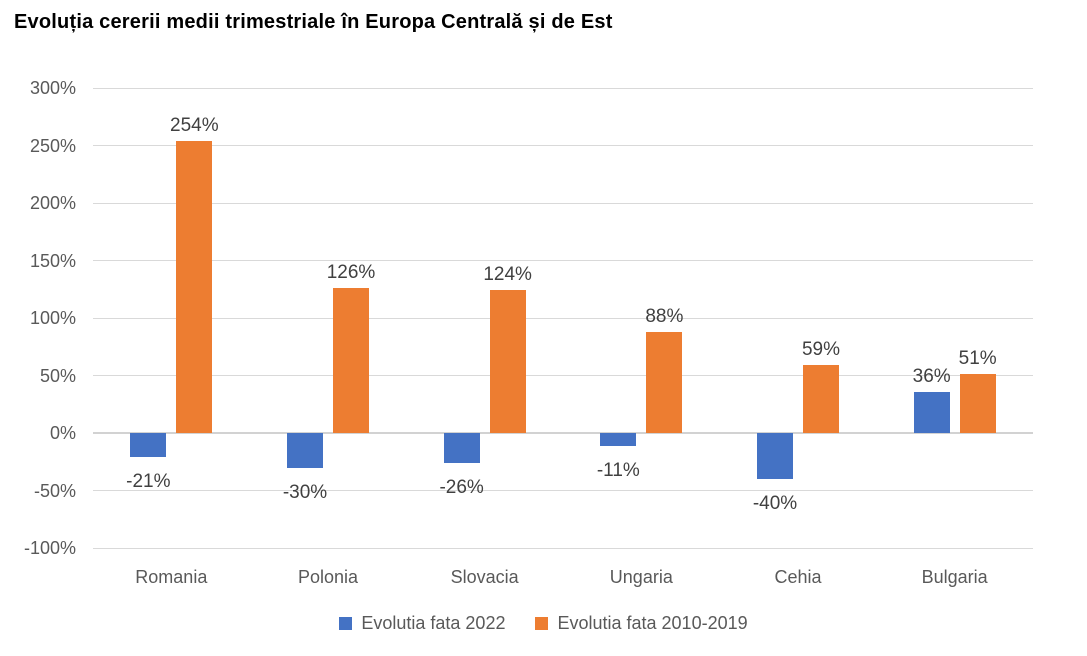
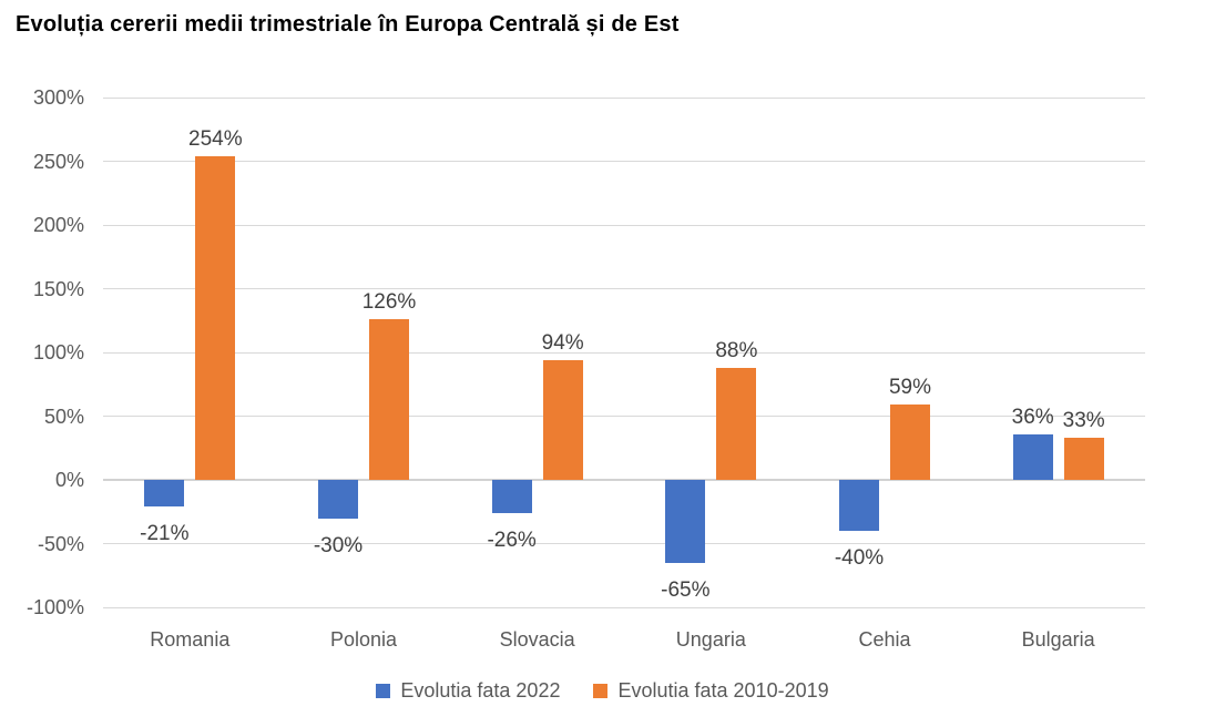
Evolutia fata 2010-2019/Slovacia: 124% -> 94%
Evolutia fata 2022/Ungaria: -11% -> -65%
Evolutia fata 2010-2019/Bulgaria: 51% -> 33%
